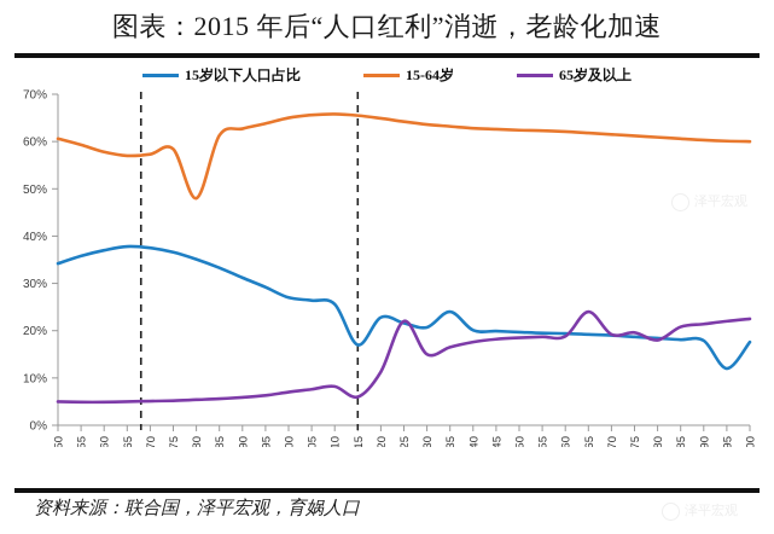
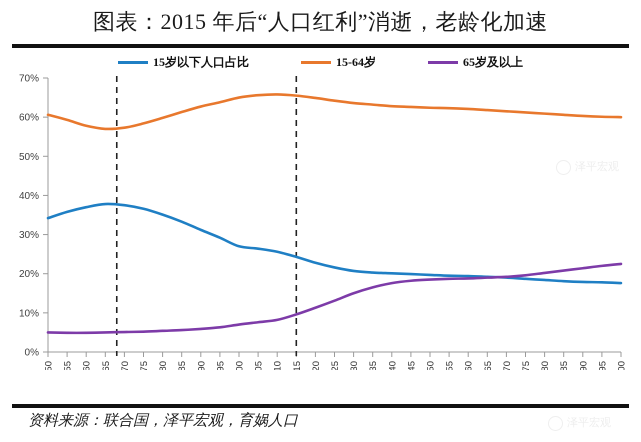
15-64岁/1980: 48% -> 60%
15岁以下人口占比/2015: 17% -> 24%
65岁及以上/2015: 6% -> 10%
65岁及以上/2025: 22% -> 13%
15岁以下人口占比/2035: 24% -> 20%
65岁及以上/2065: 24% -> 19%
65岁及以上/2080: 18% -> 20%
15岁以下人口占比/2095: 12% -> 18%
